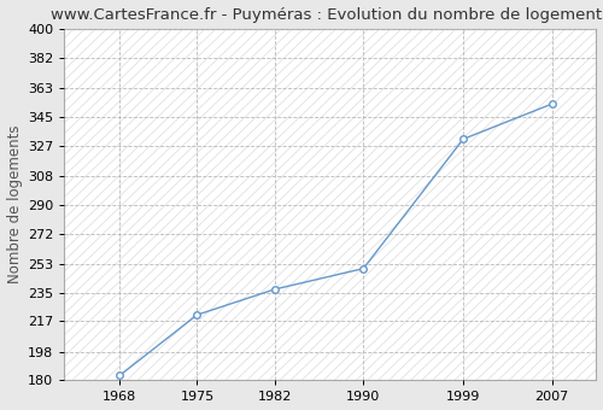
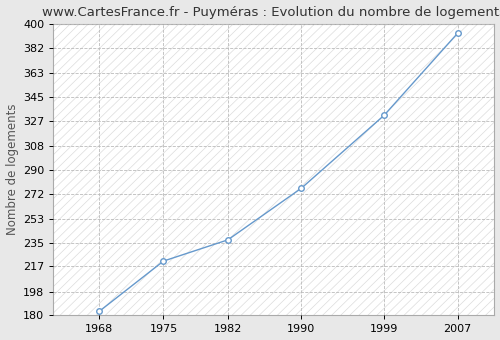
1990: 250 -> 276
2007: 353 -> 393
